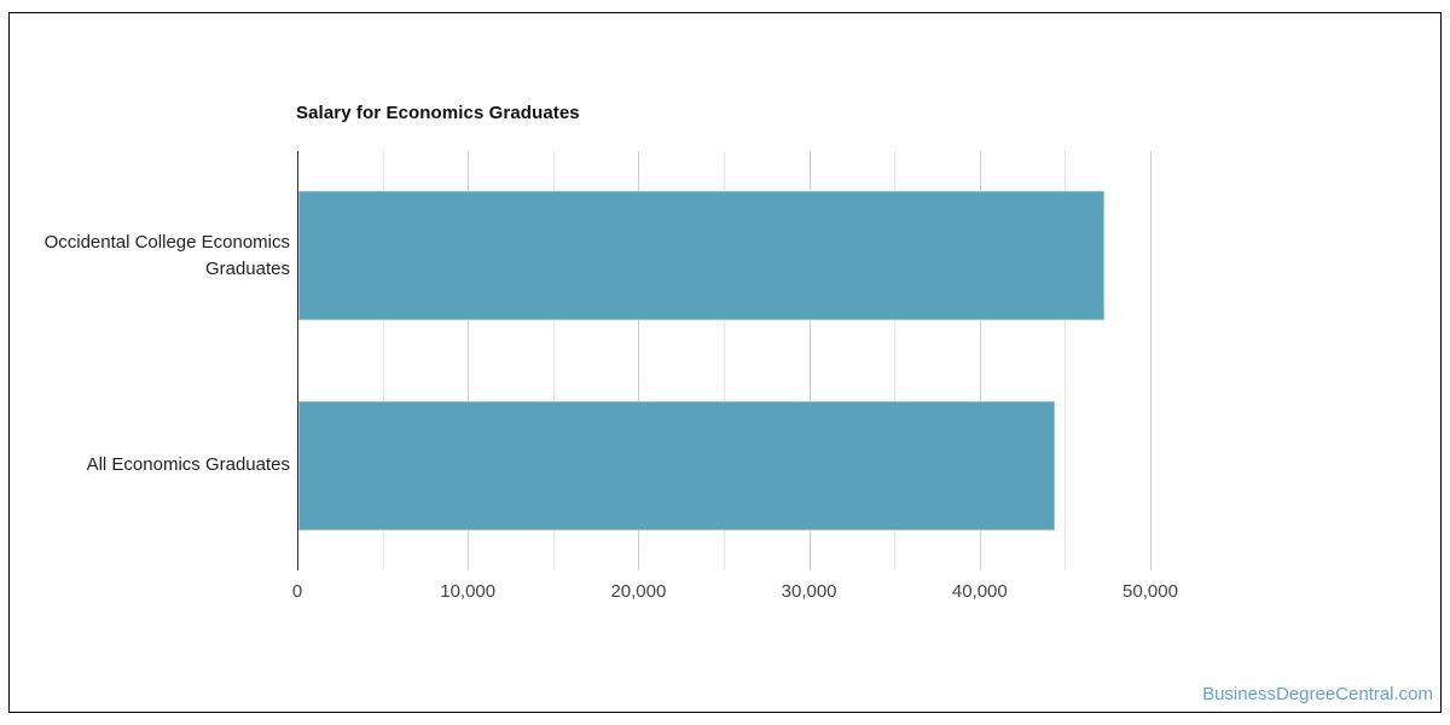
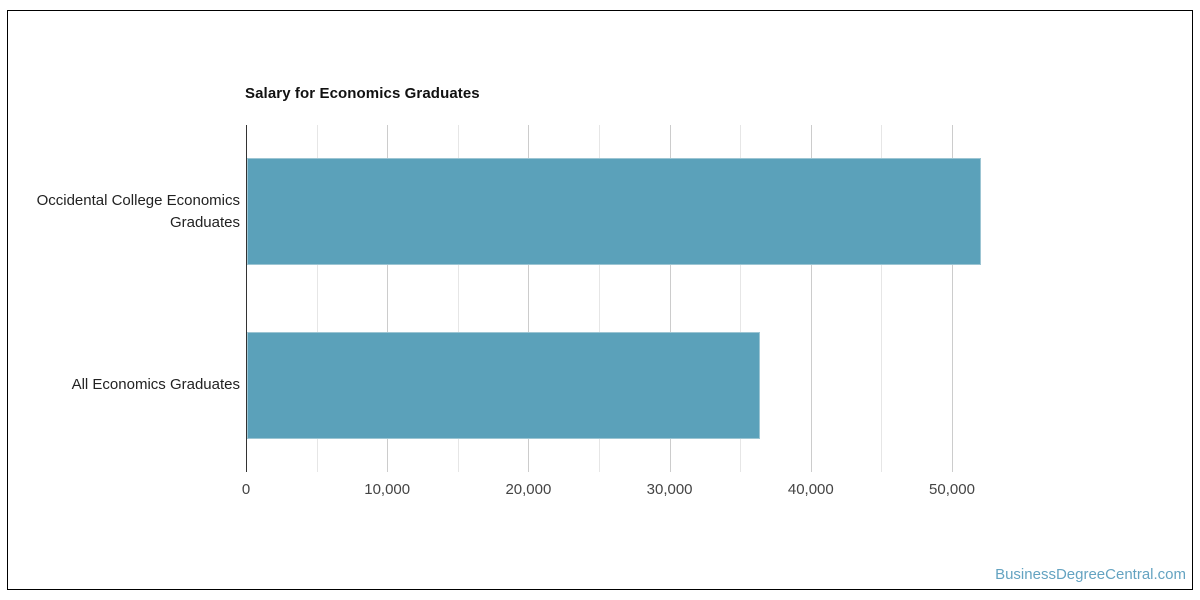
Occidental College Economics Graduates: 47200 -> 52000
All Economics Graduates: 44300 -> 36300
